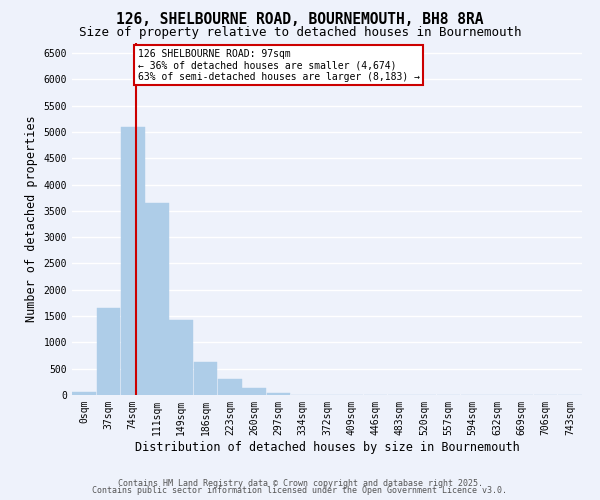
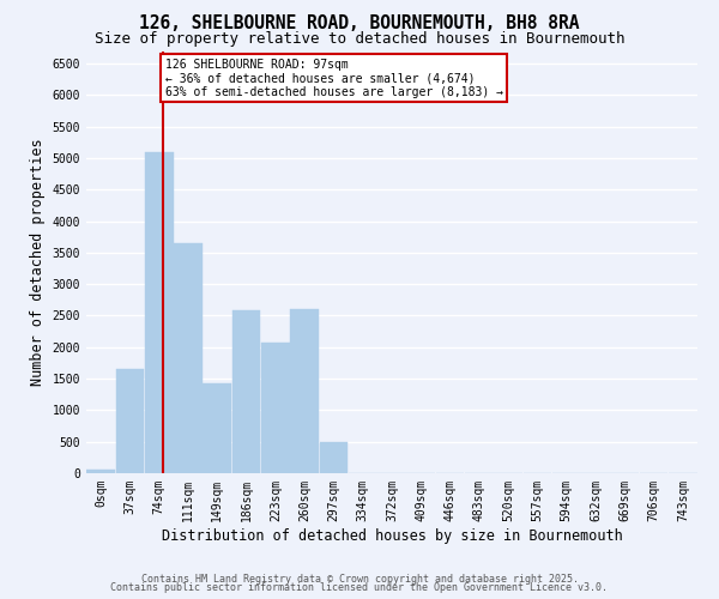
186sqm: 620 -> 2580
223sqm: 310 -> 2080
260sqm: 140 -> 2600
297sqm: 40 -> 500
